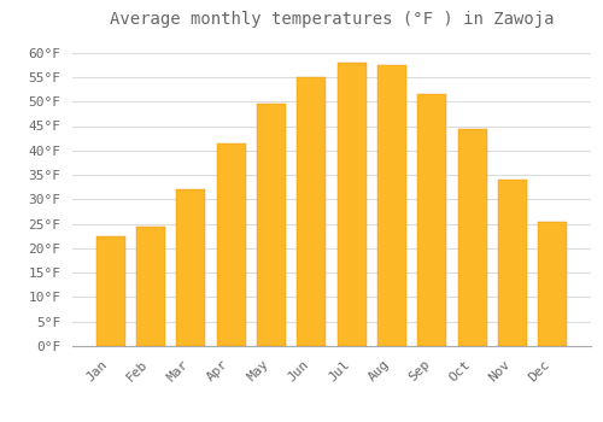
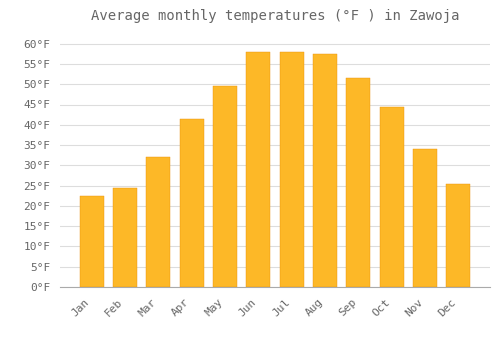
Jun: 55.0°F -> 58.0°F
